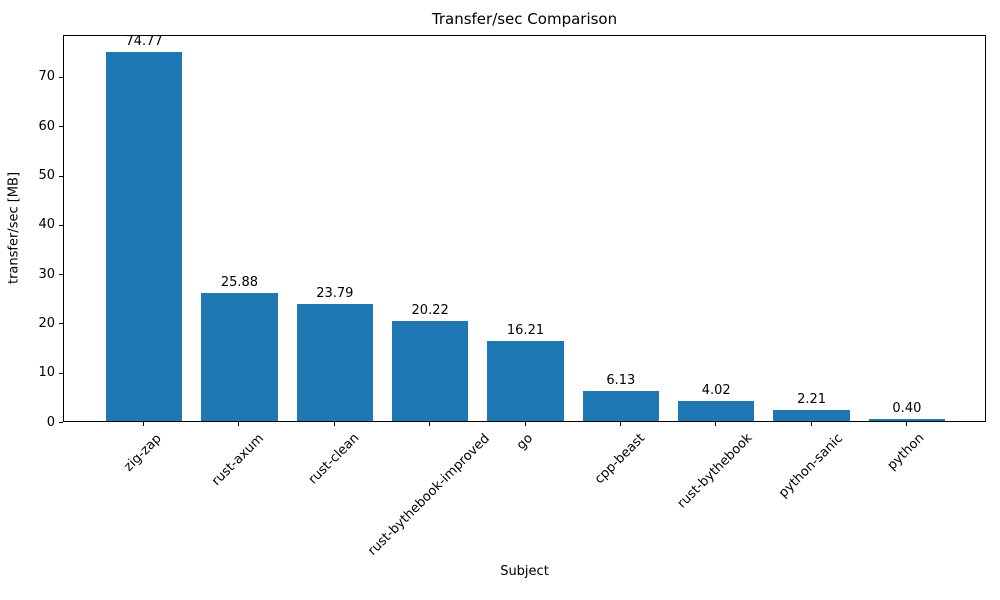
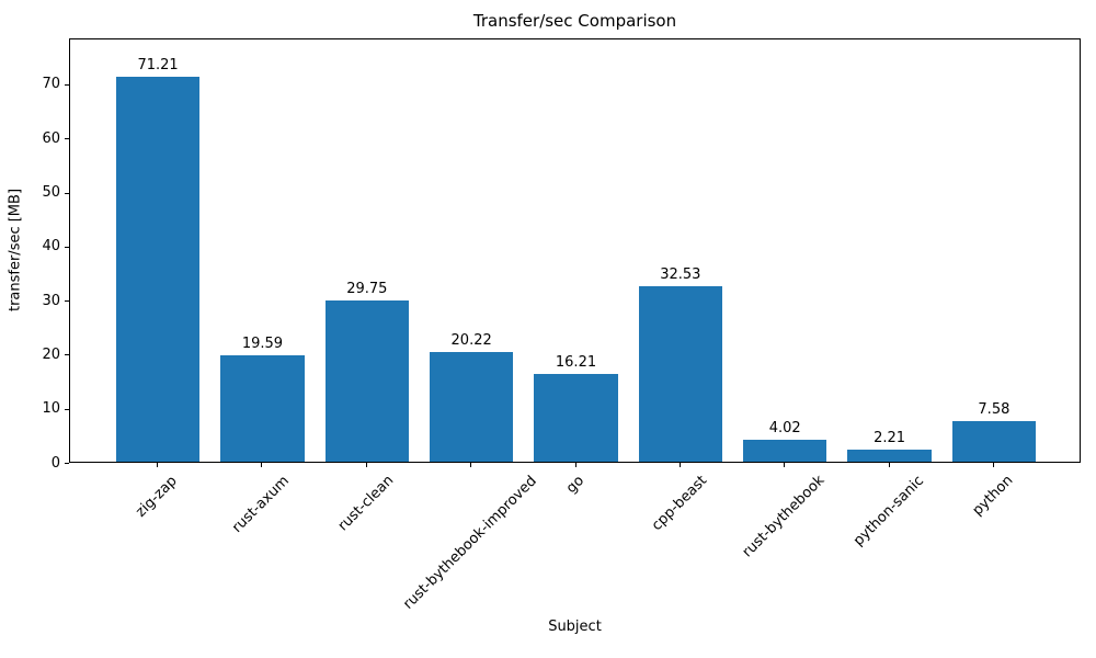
zig-zap: 74.77 -> 71.21
rust-axum: 25.88 -> 19.59
rust-clean: 23.79 -> 29.75
cpp-beast: 6.13 -> 32.53
python: 0.40 -> 7.58
